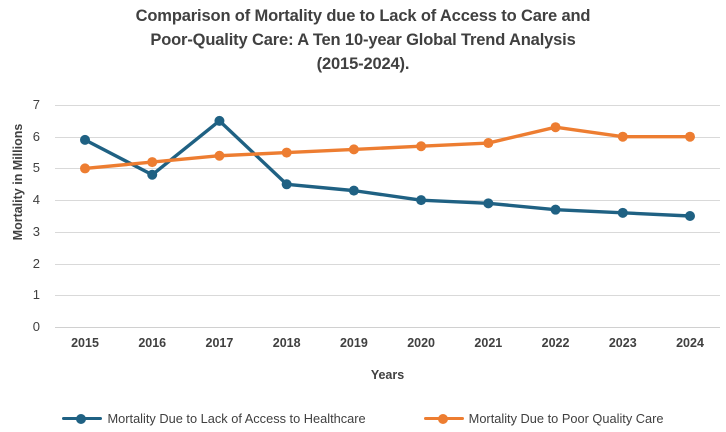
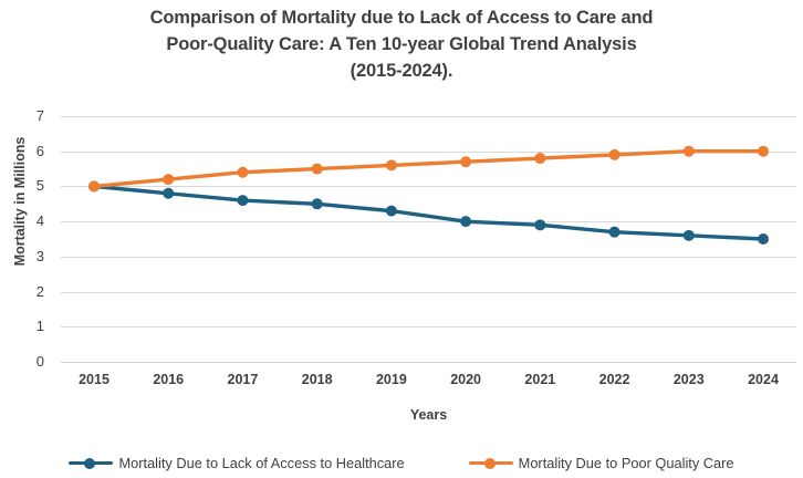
Mortality Due to Lack of Access to Healthcare/2015: 5.9 -> 5.0
Mortality Due to Lack of Access to Healthcare/2017: 6.5 -> 4.6
Mortality Due to Poor Quality Care/2022: 6.3 -> 5.9
